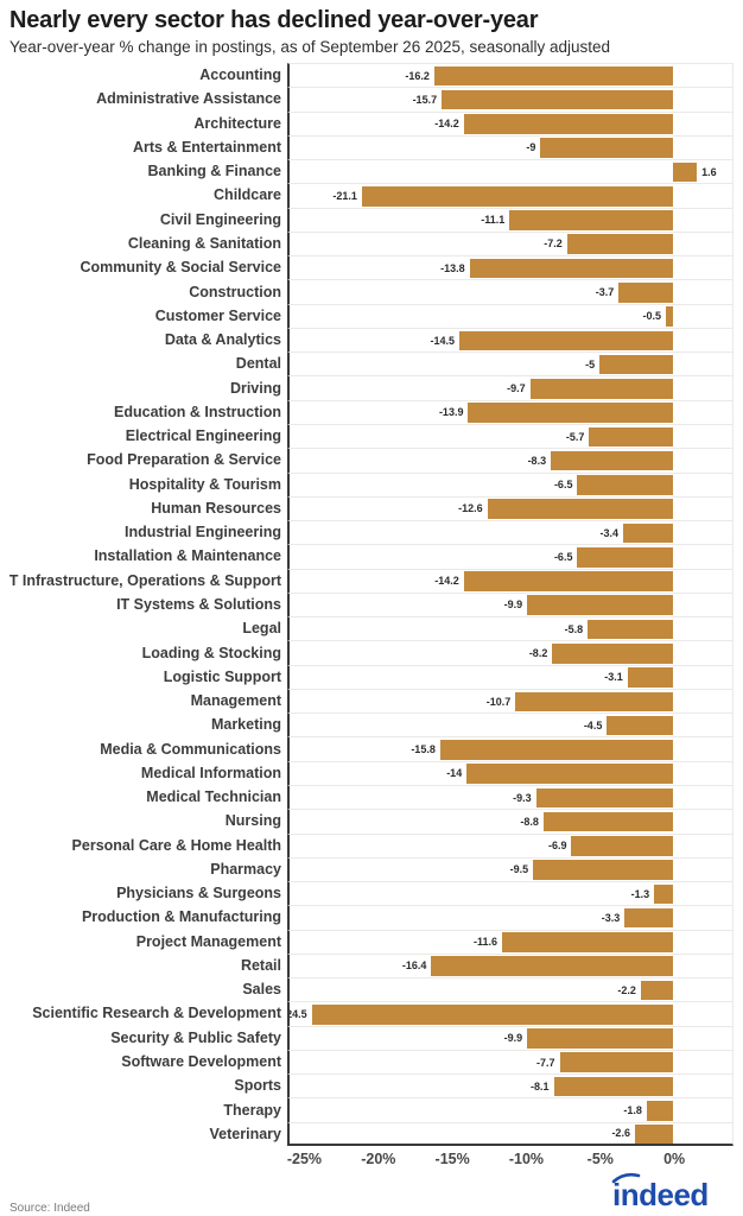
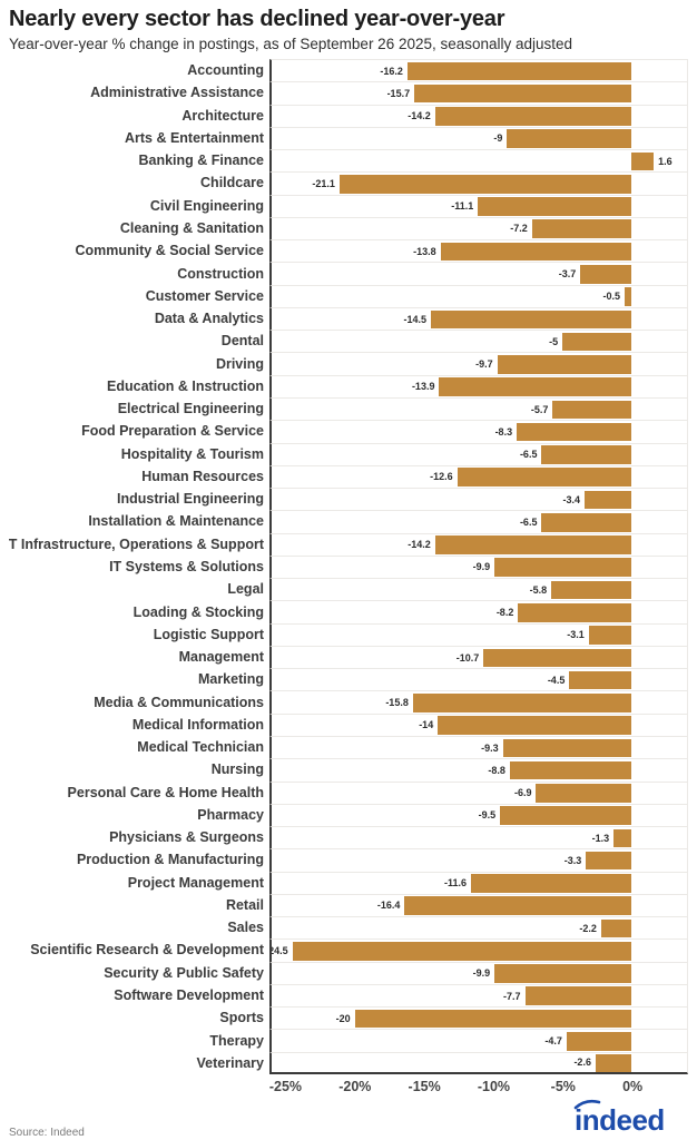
Sports: -8.1 -> -20
Therapy: -1.8 -> -4.7
